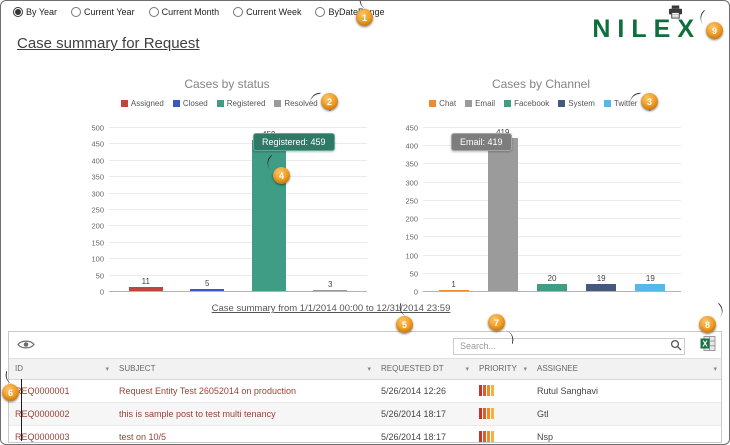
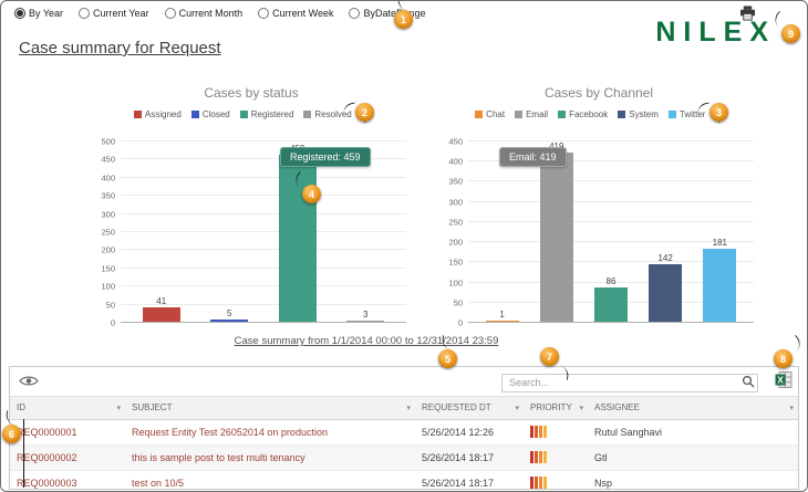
Cases by status/Assigned: 11 -> 41
Cases by Channel/Facebook: 20 -> 86
Cases by Channel/System: 19 -> 142
Cases by Channel/Twitter: 19 -> 181
